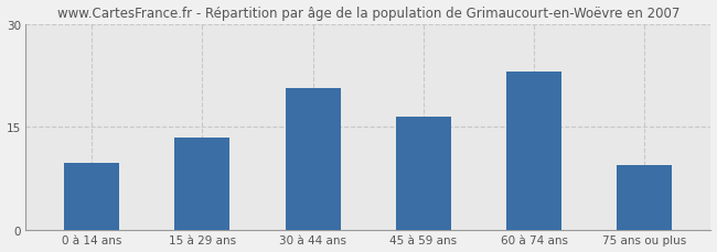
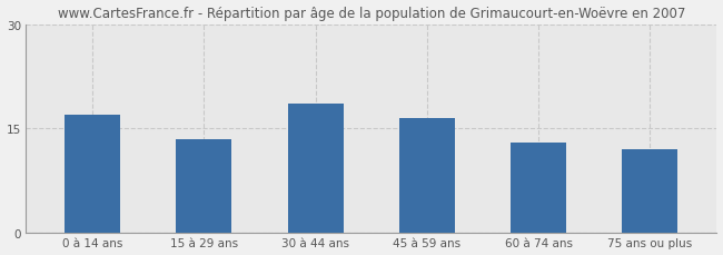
0 à 14 ans: 9.8 -> 17.0
30 à 44 ans: 20.6 -> 18.5
60 à 74 ans: 23.0 -> 13.0
75 ans ou plus: 9.4 -> 12.0
